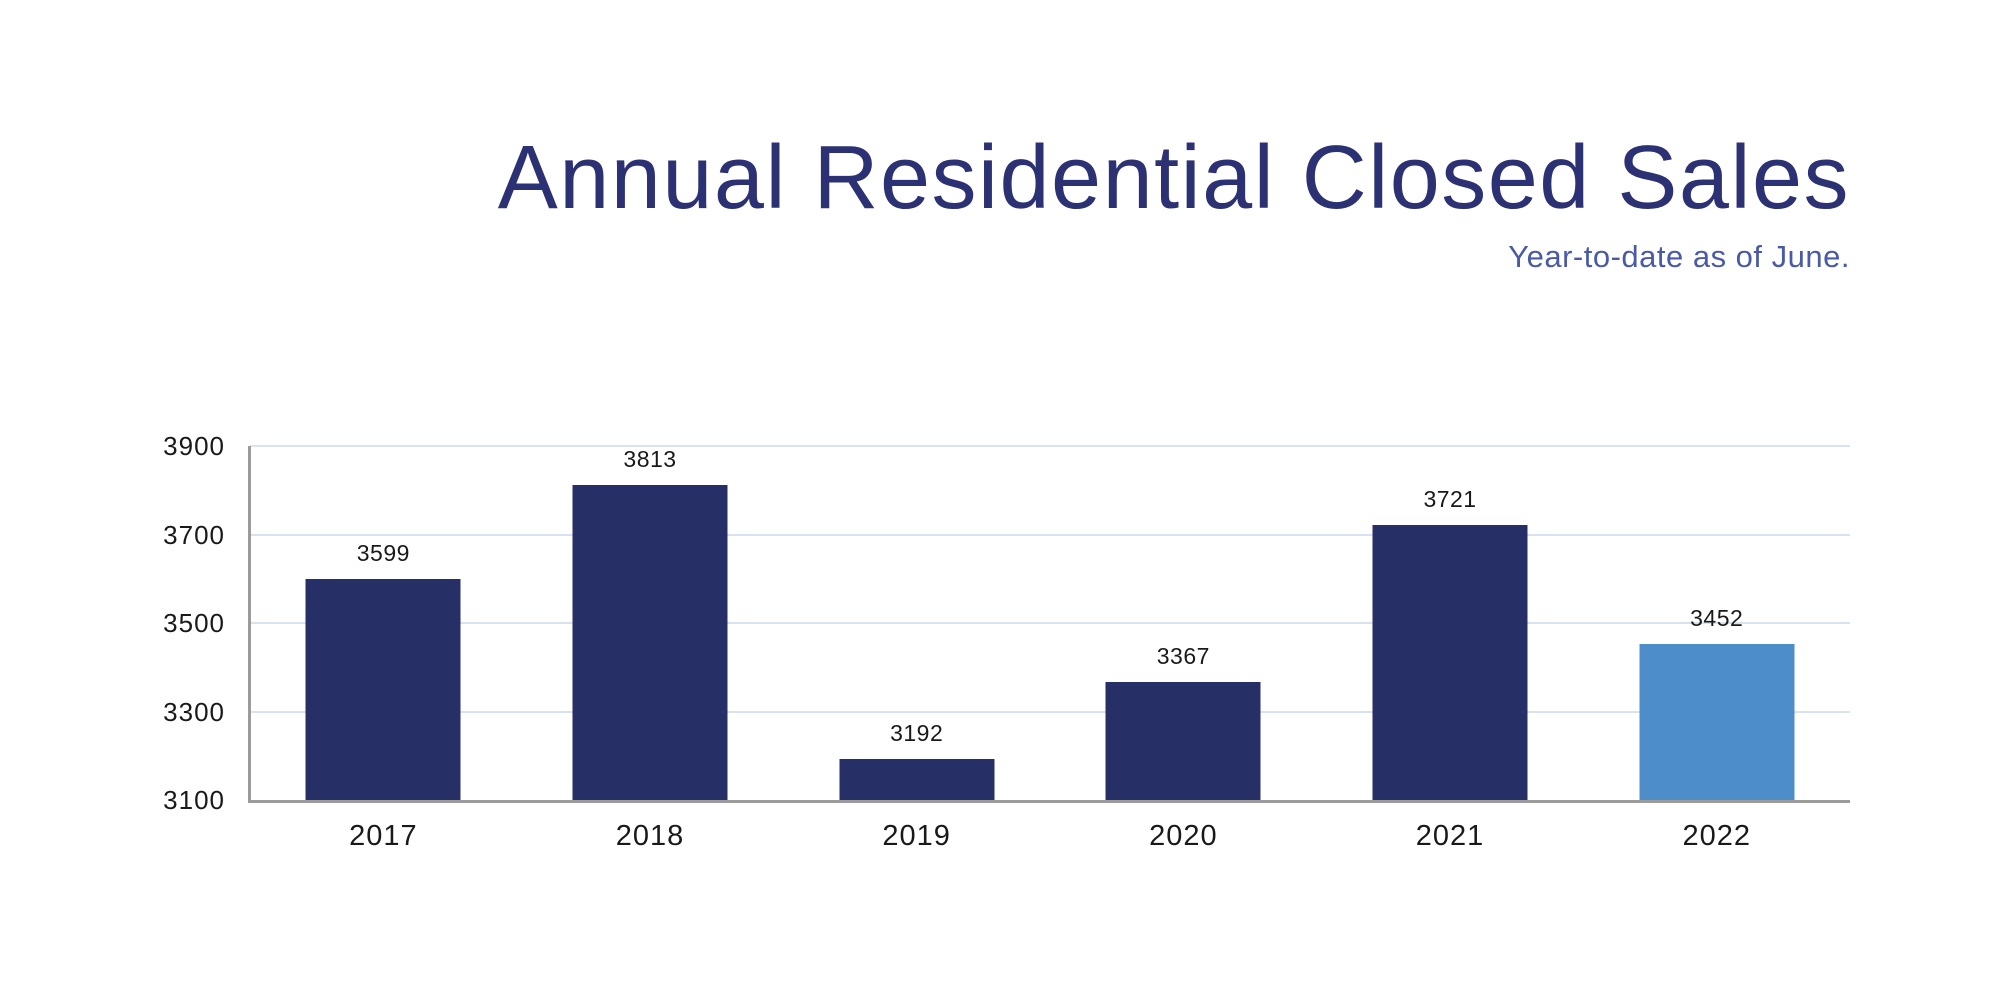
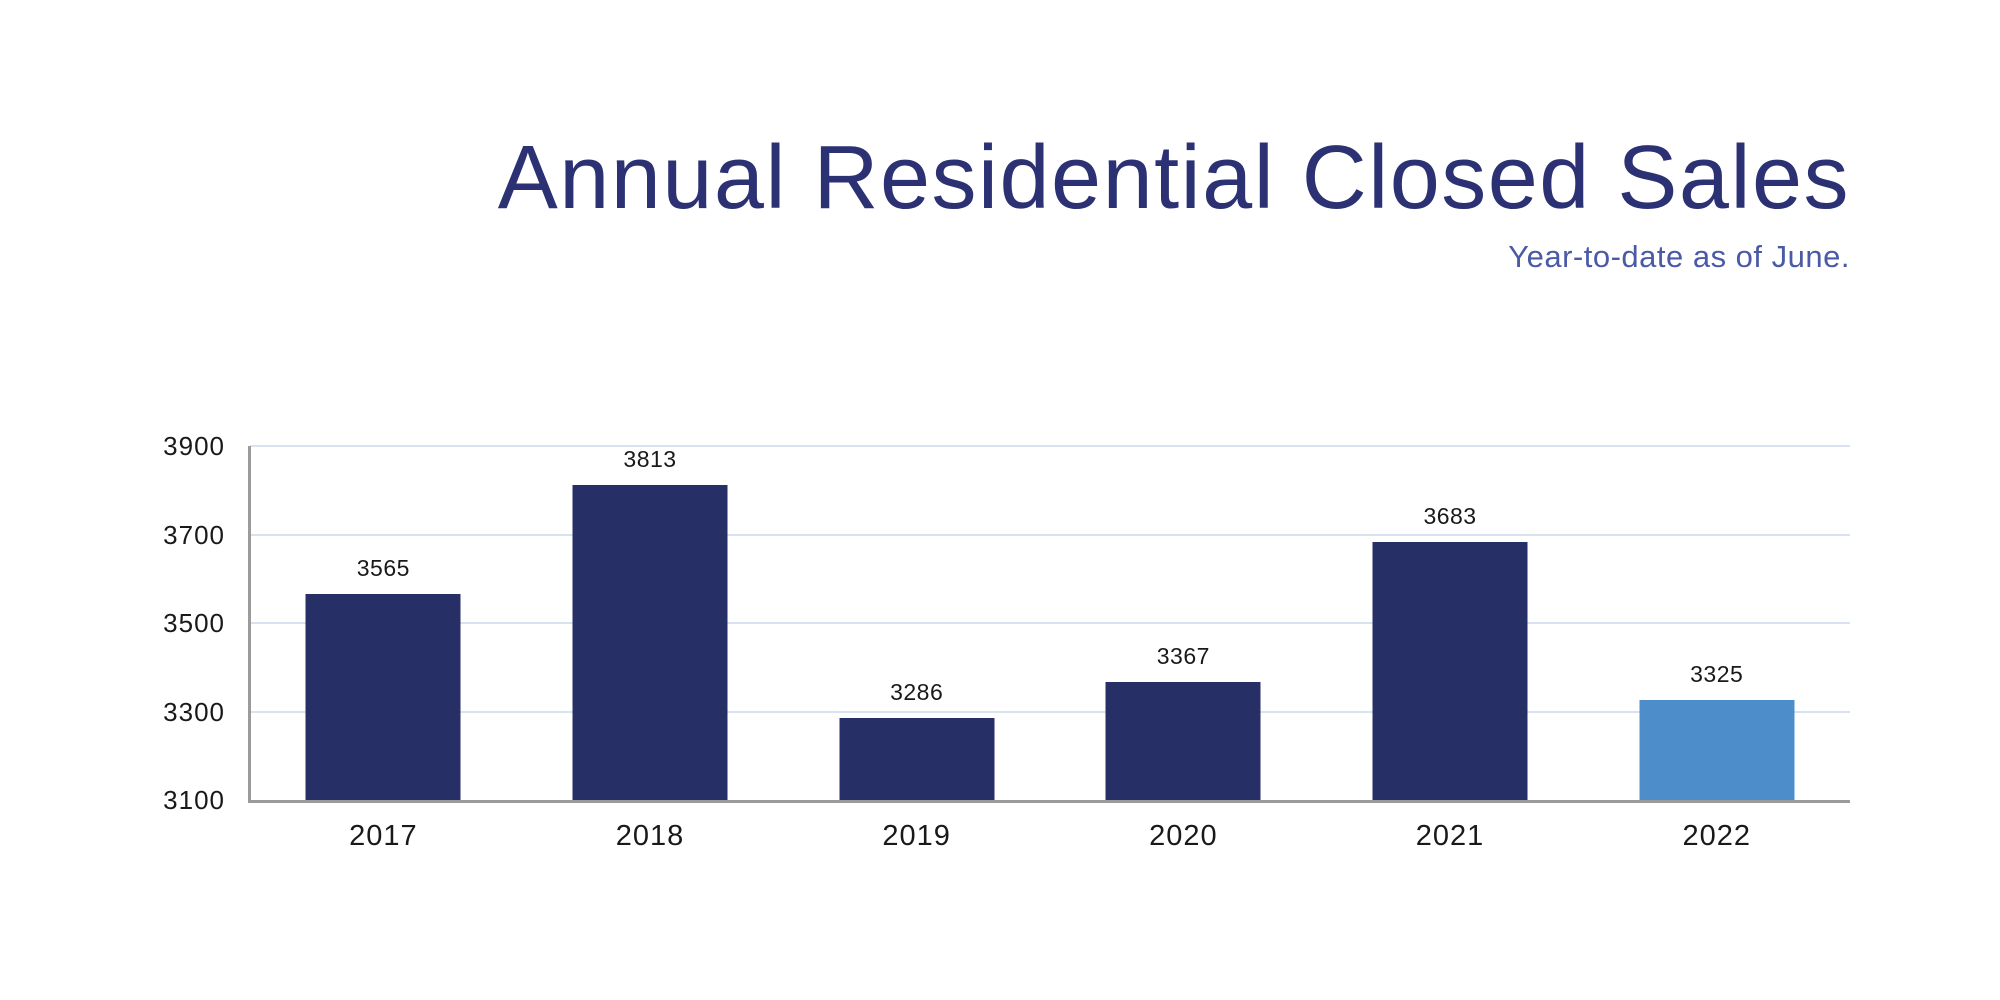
2017: 3599 -> 3565
2019: 3192 -> 3286
2021: 3721 -> 3683
2022: 3452 -> 3325
